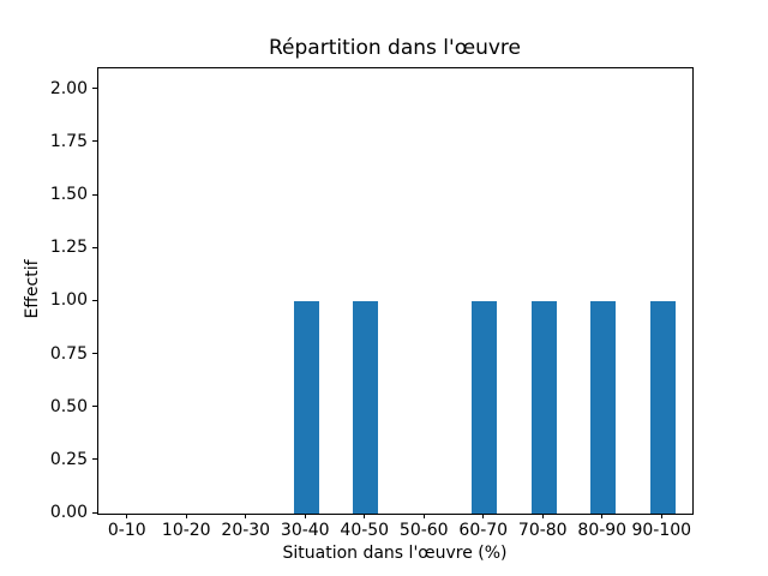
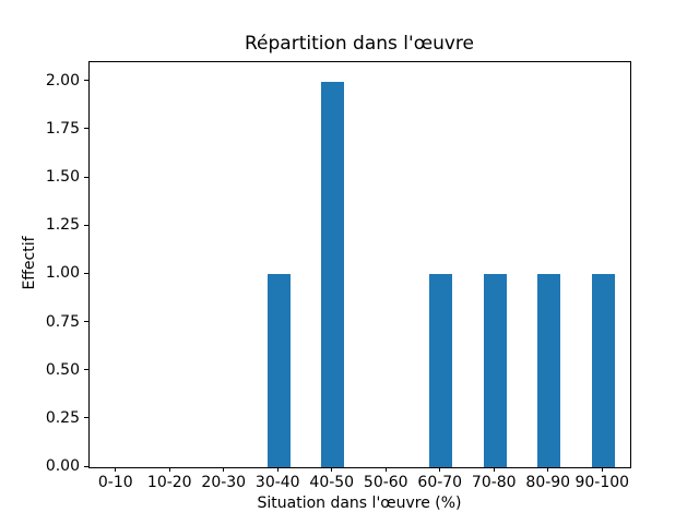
40-50: 1 -> 2
